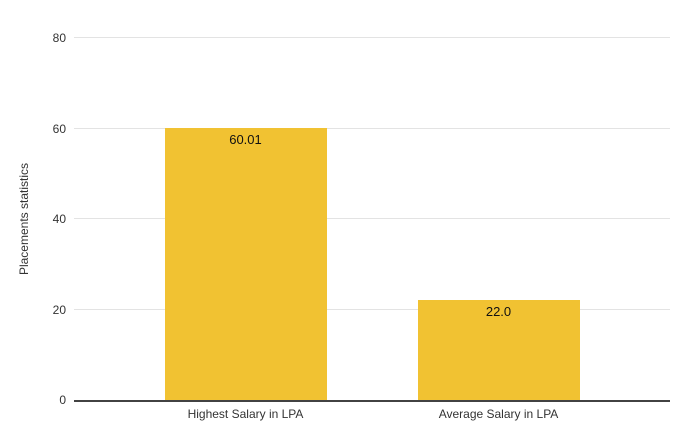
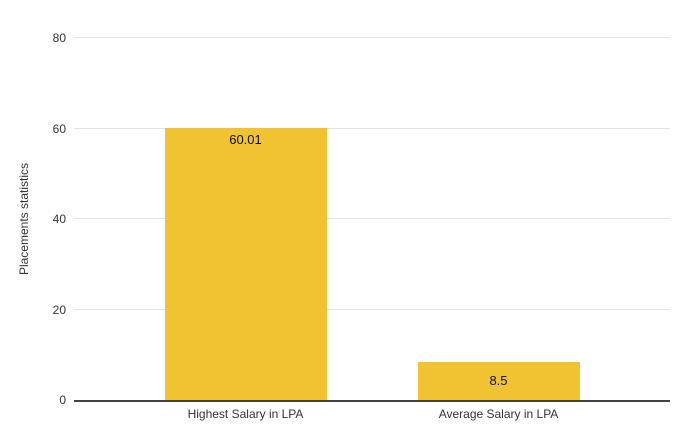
Average Salary in LPA: 22.0 -> 8.5
